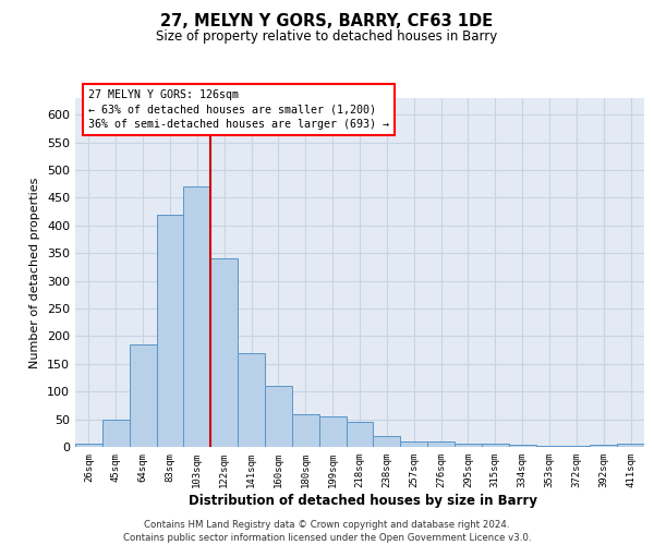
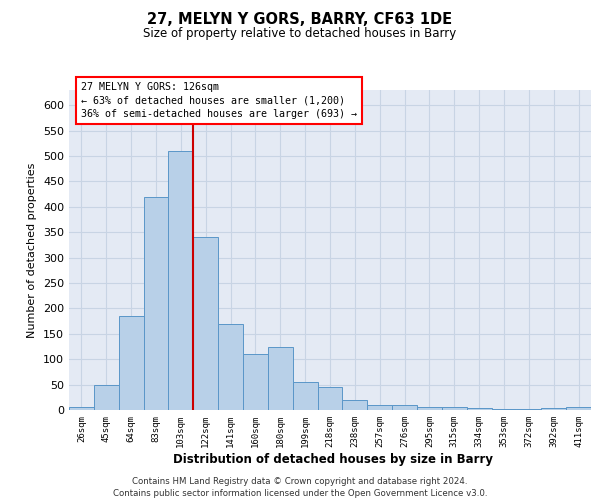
103sqm: 470 -> 510
180sqm: 60 -> 124
